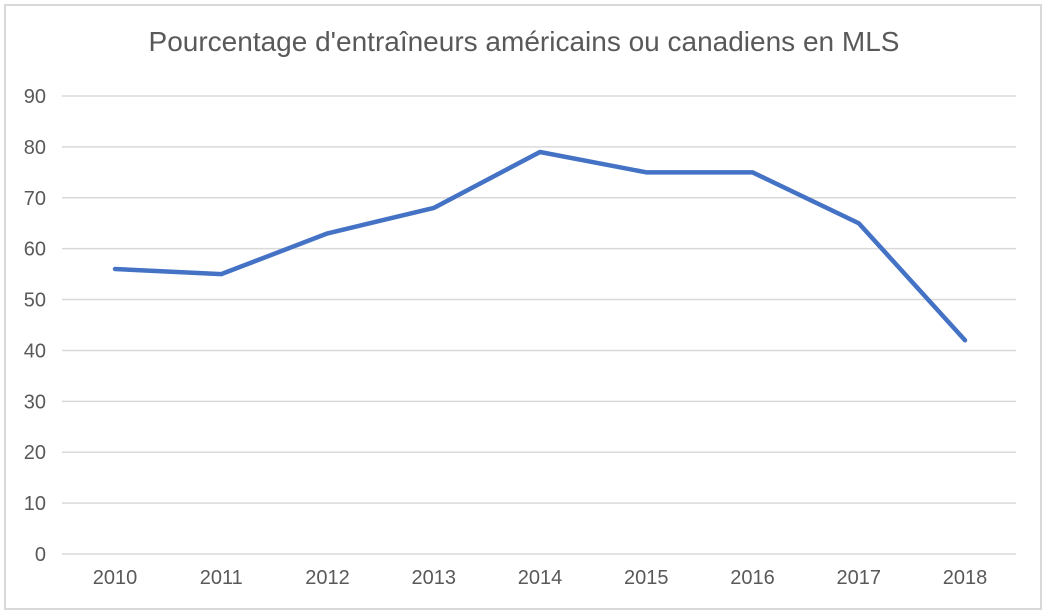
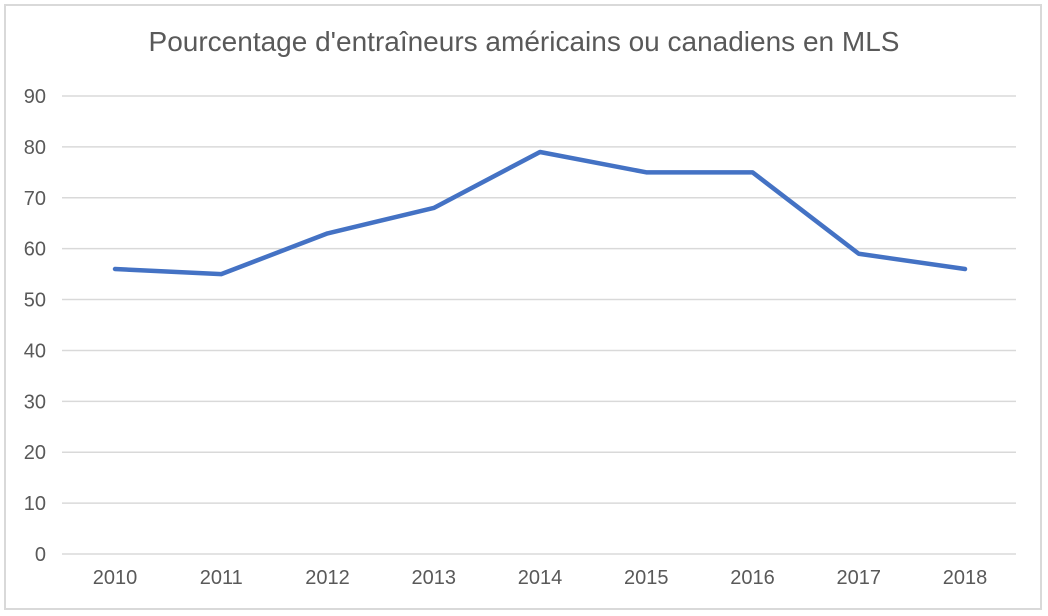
2017: 65 -> 59
2018: 42 -> 56
